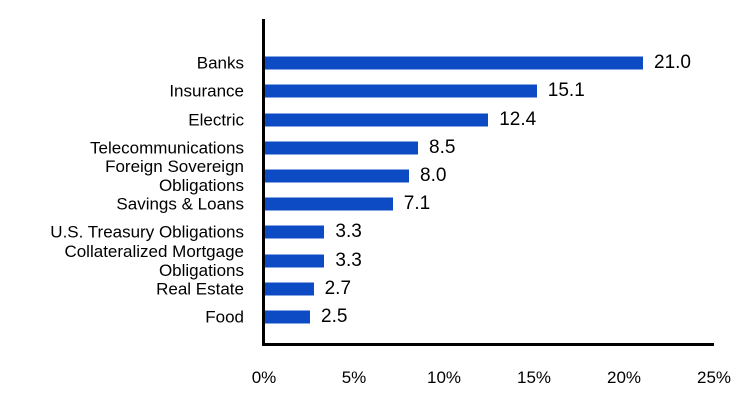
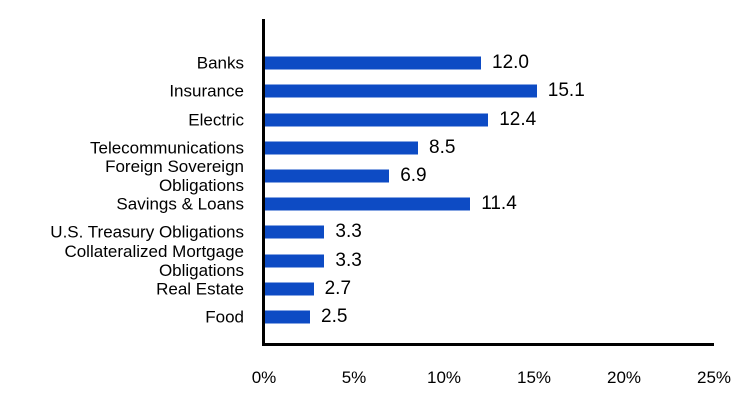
Banks: 21.0 -> 12.0
Foreign Sovereign Obligations: 8.0 -> 6.9
Savings & Loans: 7.1 -> 11.4
